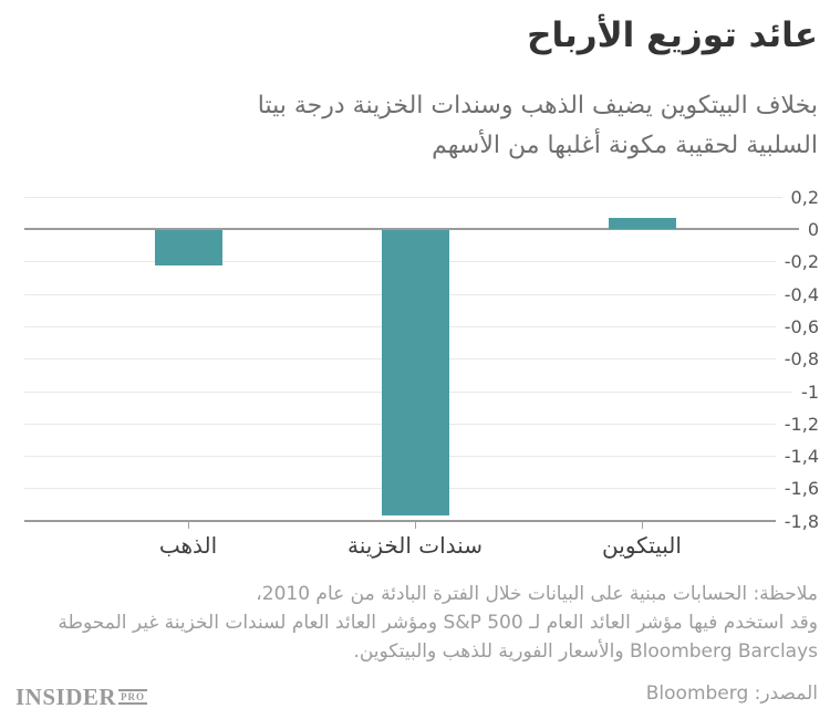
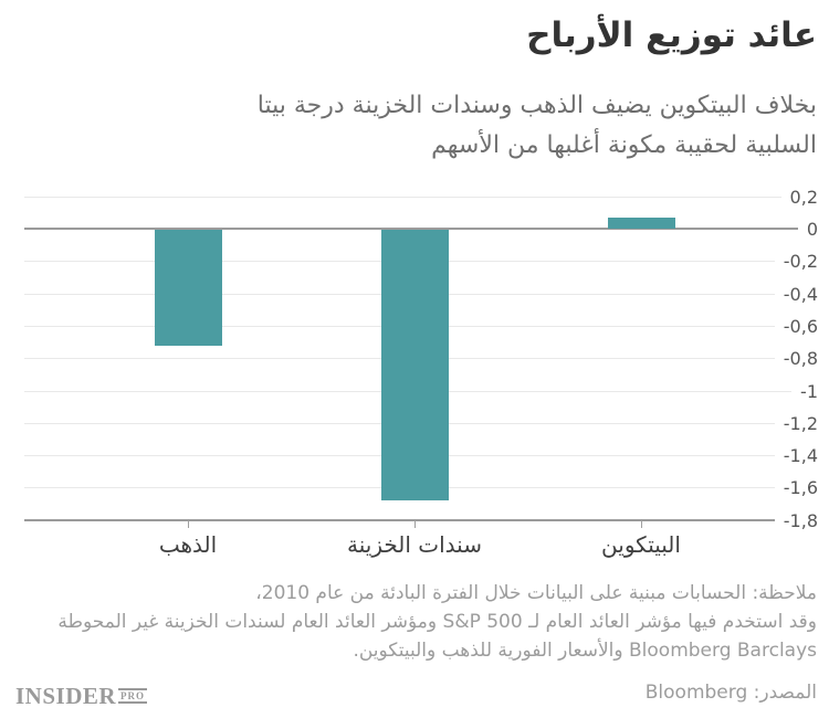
الذهب: -0,22 -> -0,72
سندات الخزينة: -1,76 -> -1,67
